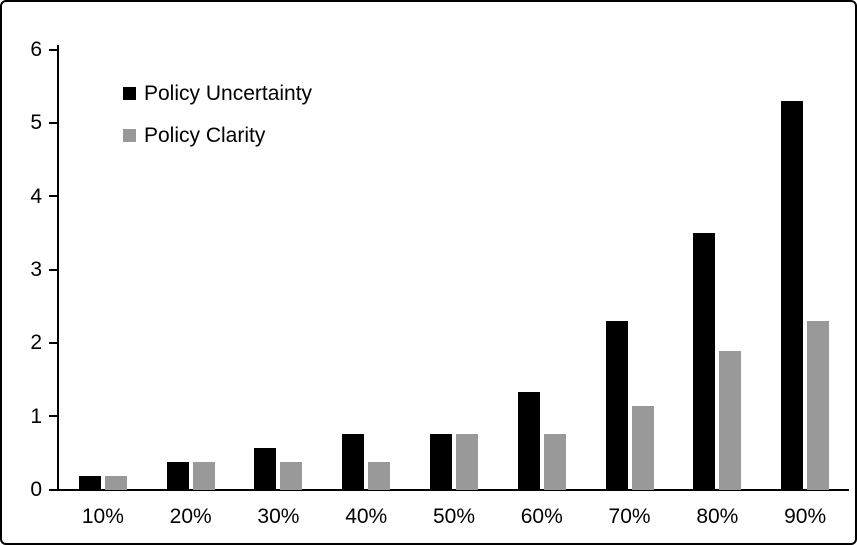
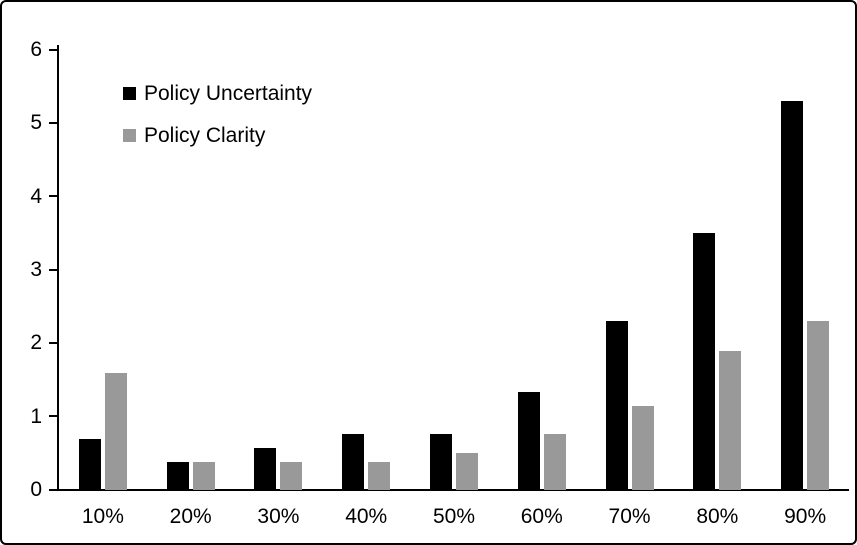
Policy Uncertainty/10%: 0.2 -> 0.7
Policy Clarity/10%: 0.2 -> 1.6
Policy Clarity/50%: 0.8 -> 0.5
